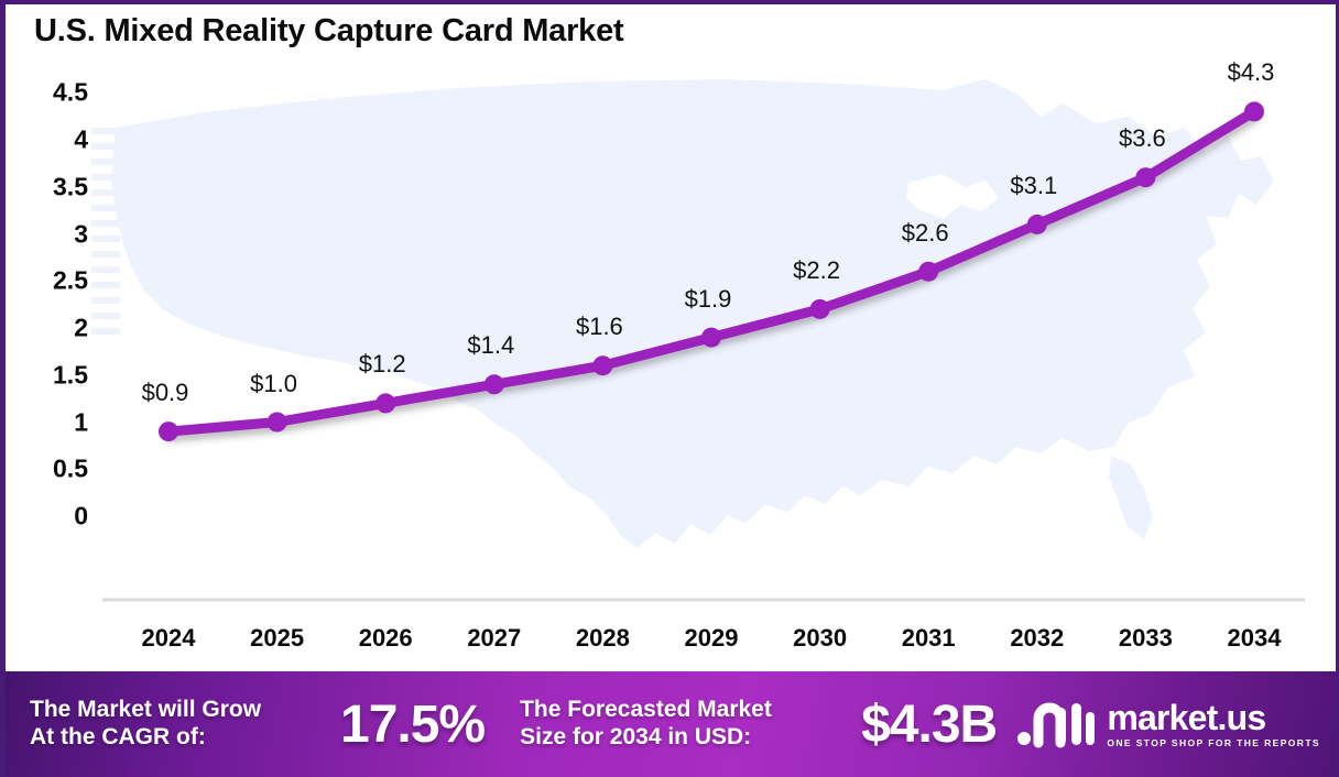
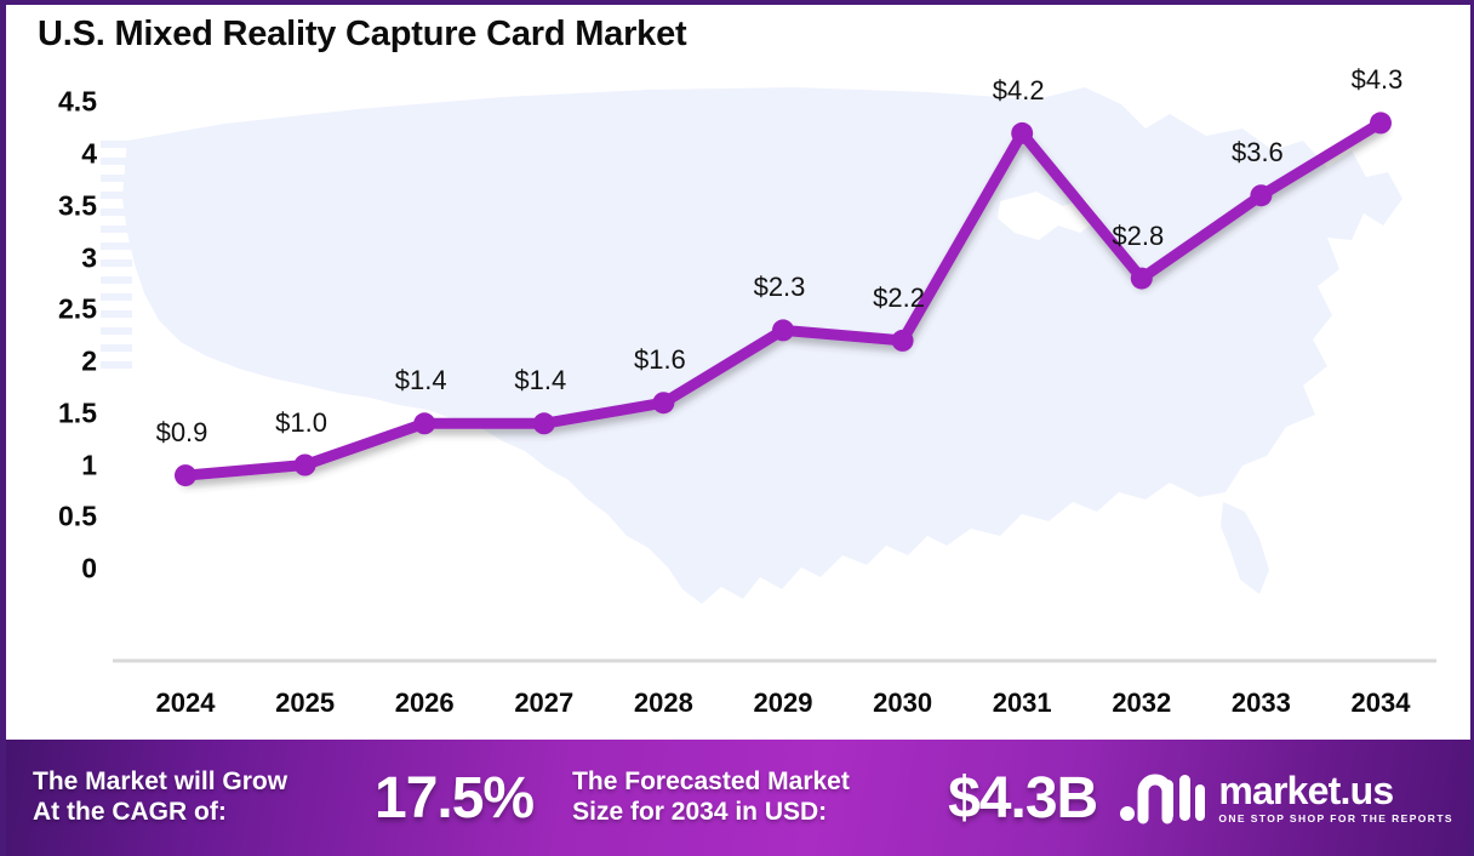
2026: $1.2 -> $1.4
2029: $1.9 -> $2.3
2031: $2.6 -> $4.2
2032: $3.1 -> $2.8
